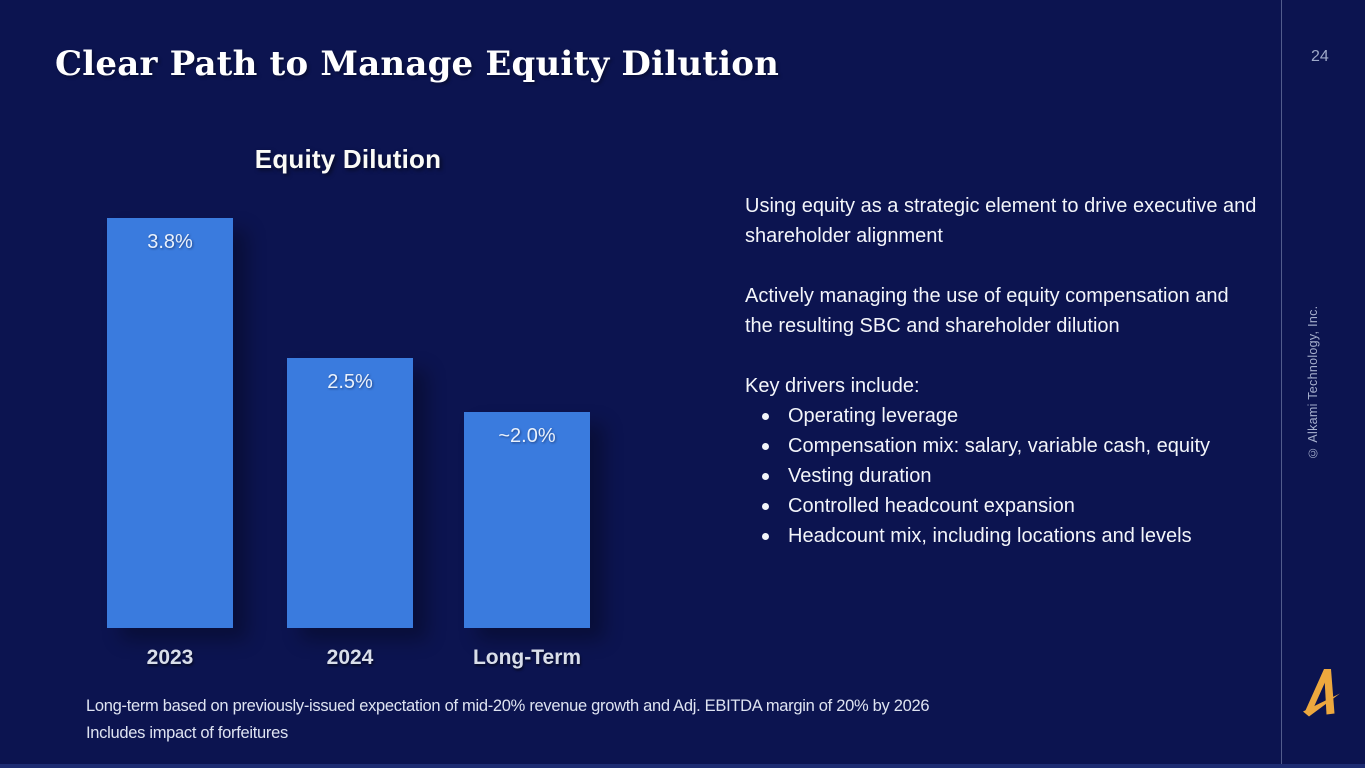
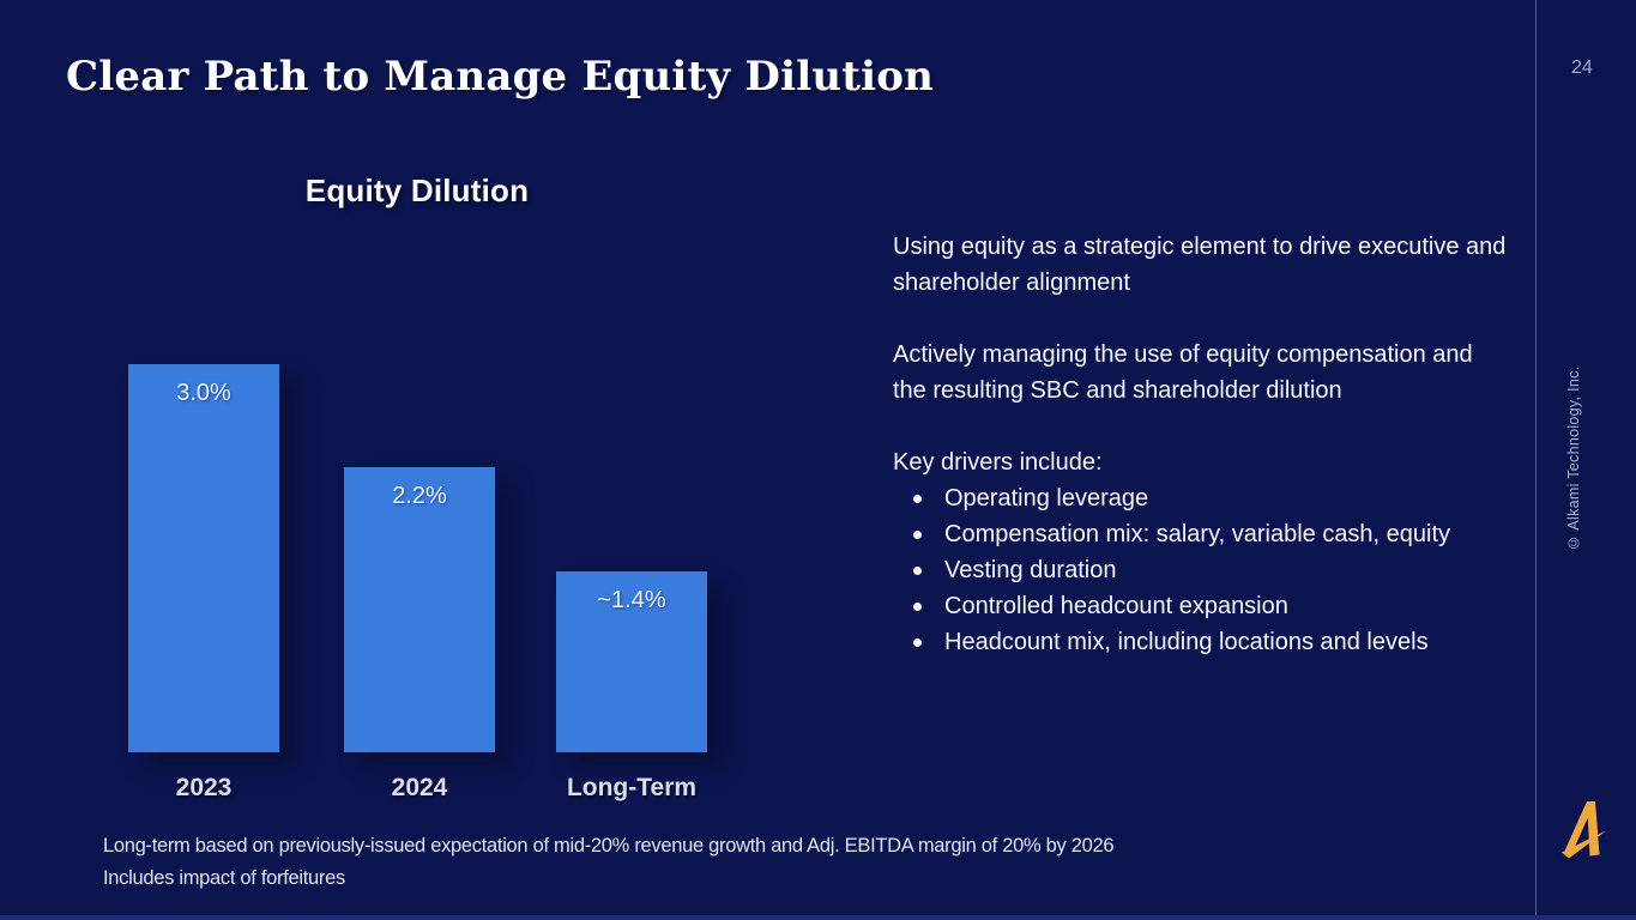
2023: 3.8% -> 3.0%
2024: 2.5% -> 2.2%
Long-Term: 2.0 -> 1.4
